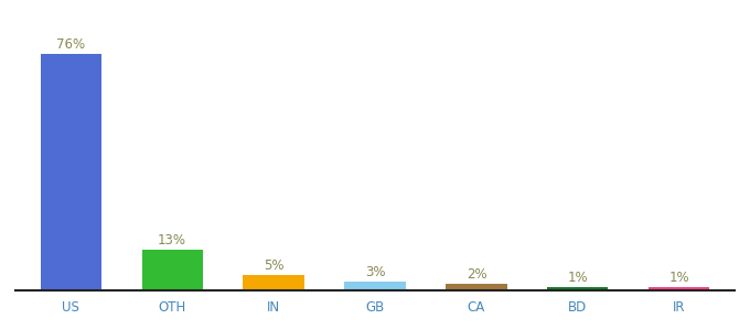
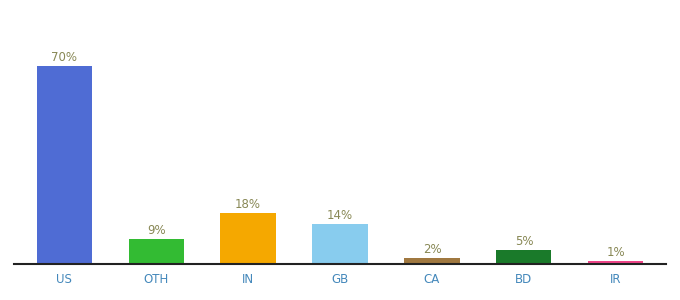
US: 76% -> 70%
OTH: 13% -> 9%
IN: 5% -> 18%
GB: 3% -> 14%
BD: 1% -> 5%
